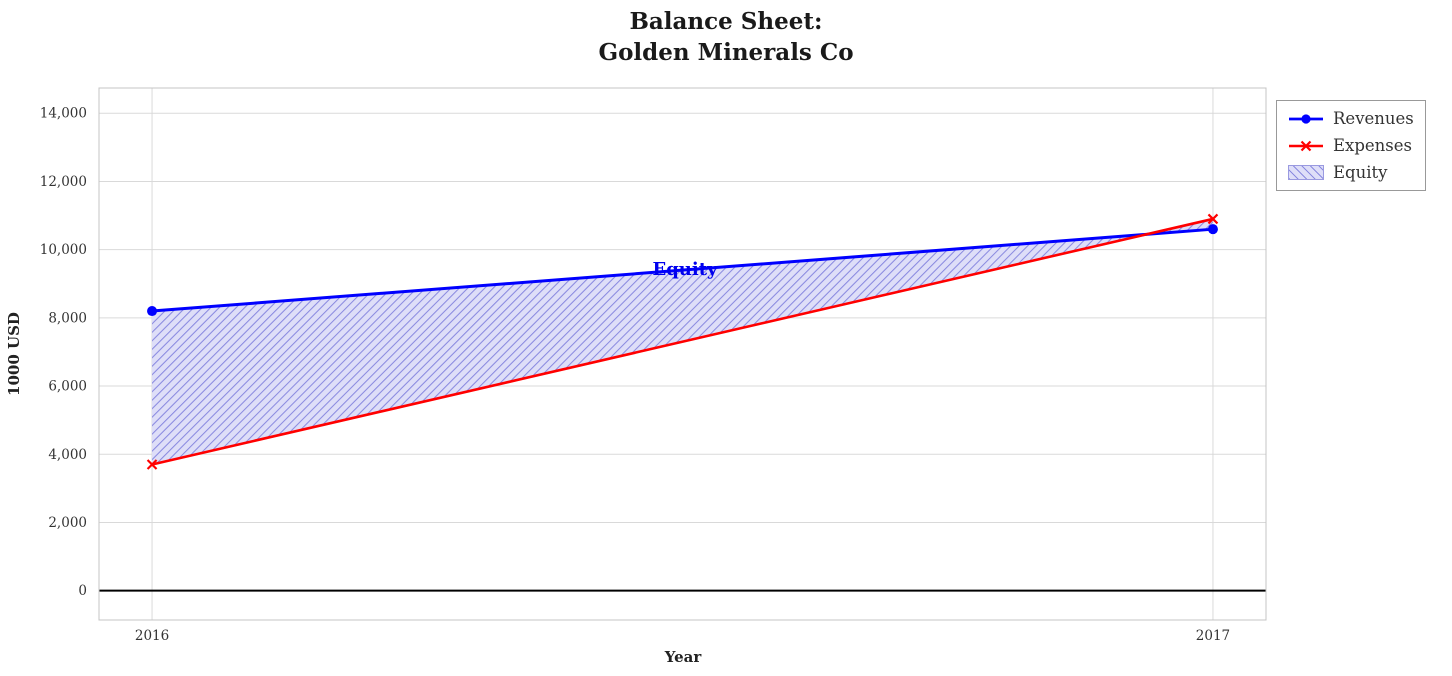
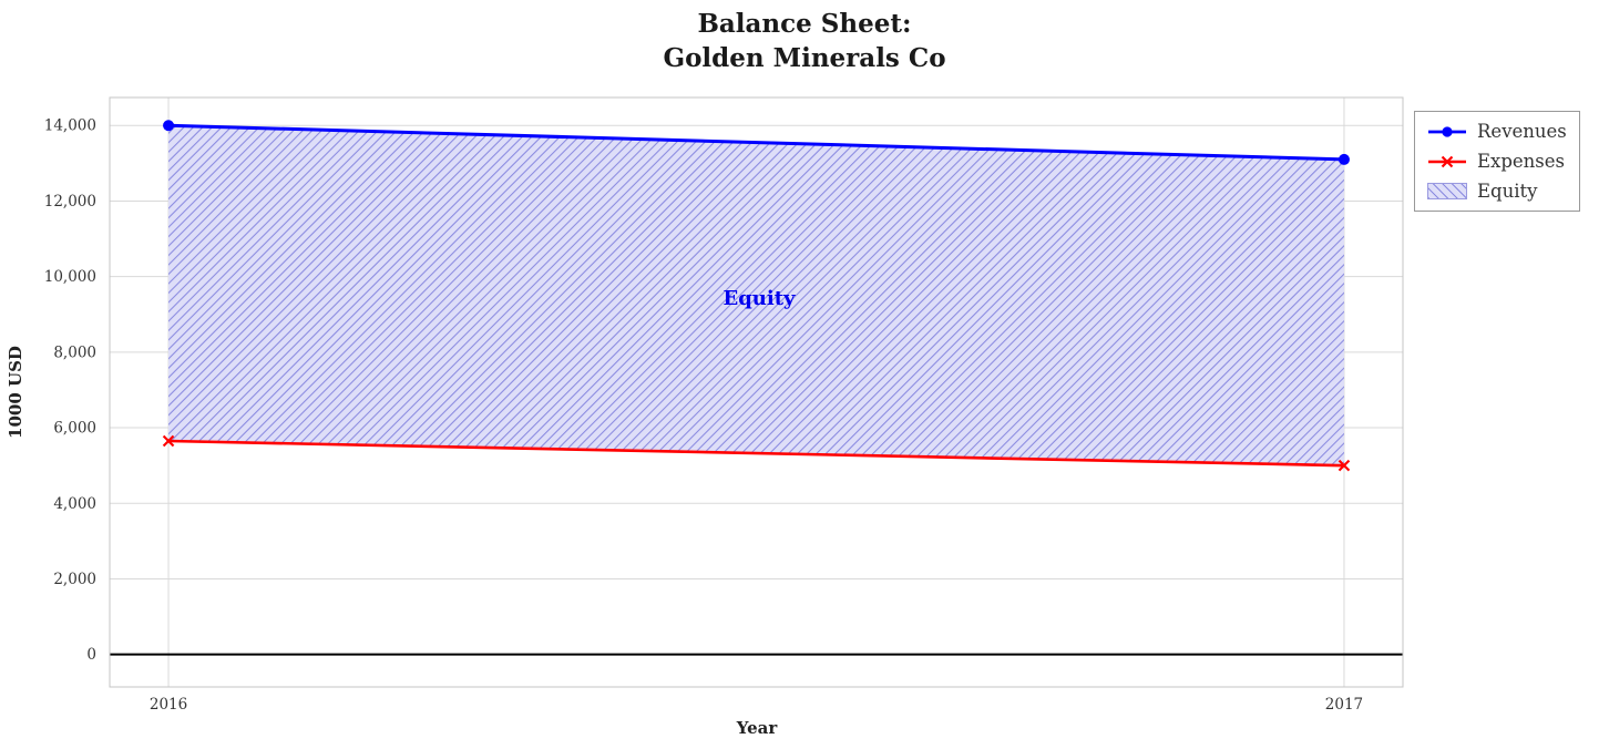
Revenues/2016: 8200 -> 14000
Expenses/2016: 3700 -> 5600
Revenues/2017: 10600 -> 13100
Expenses/2017: 10900 -> 5000
